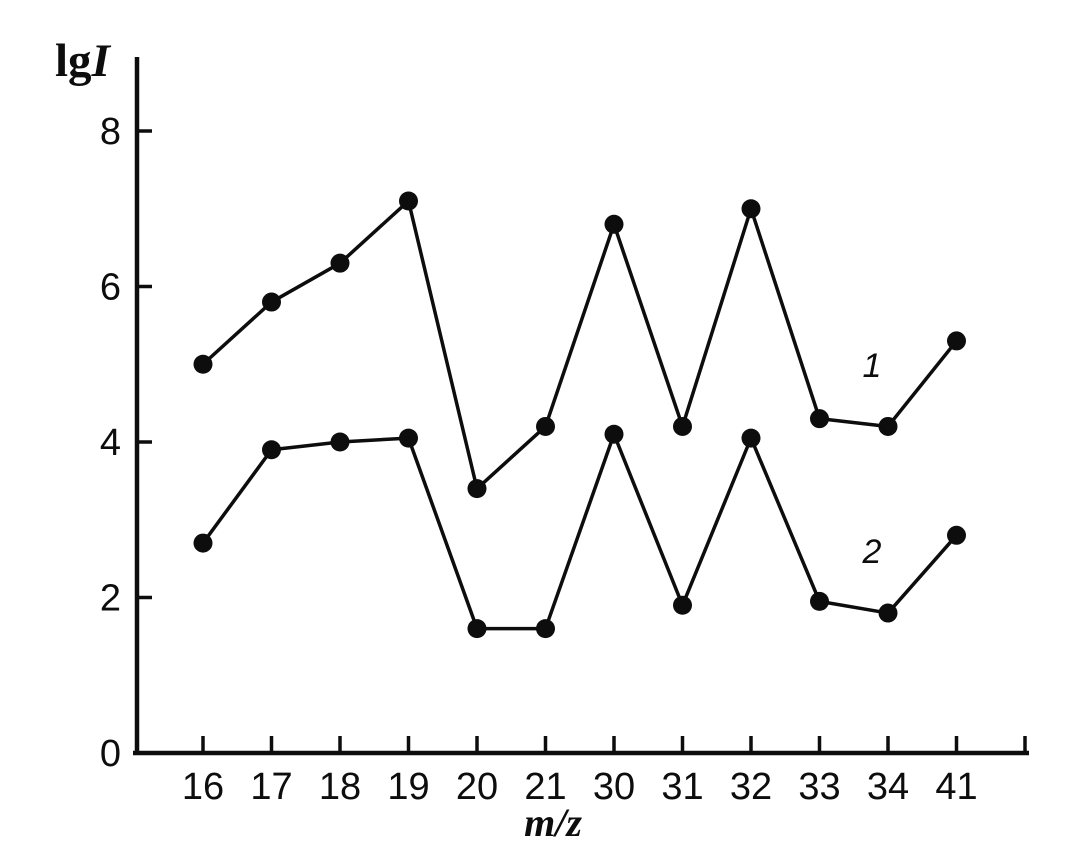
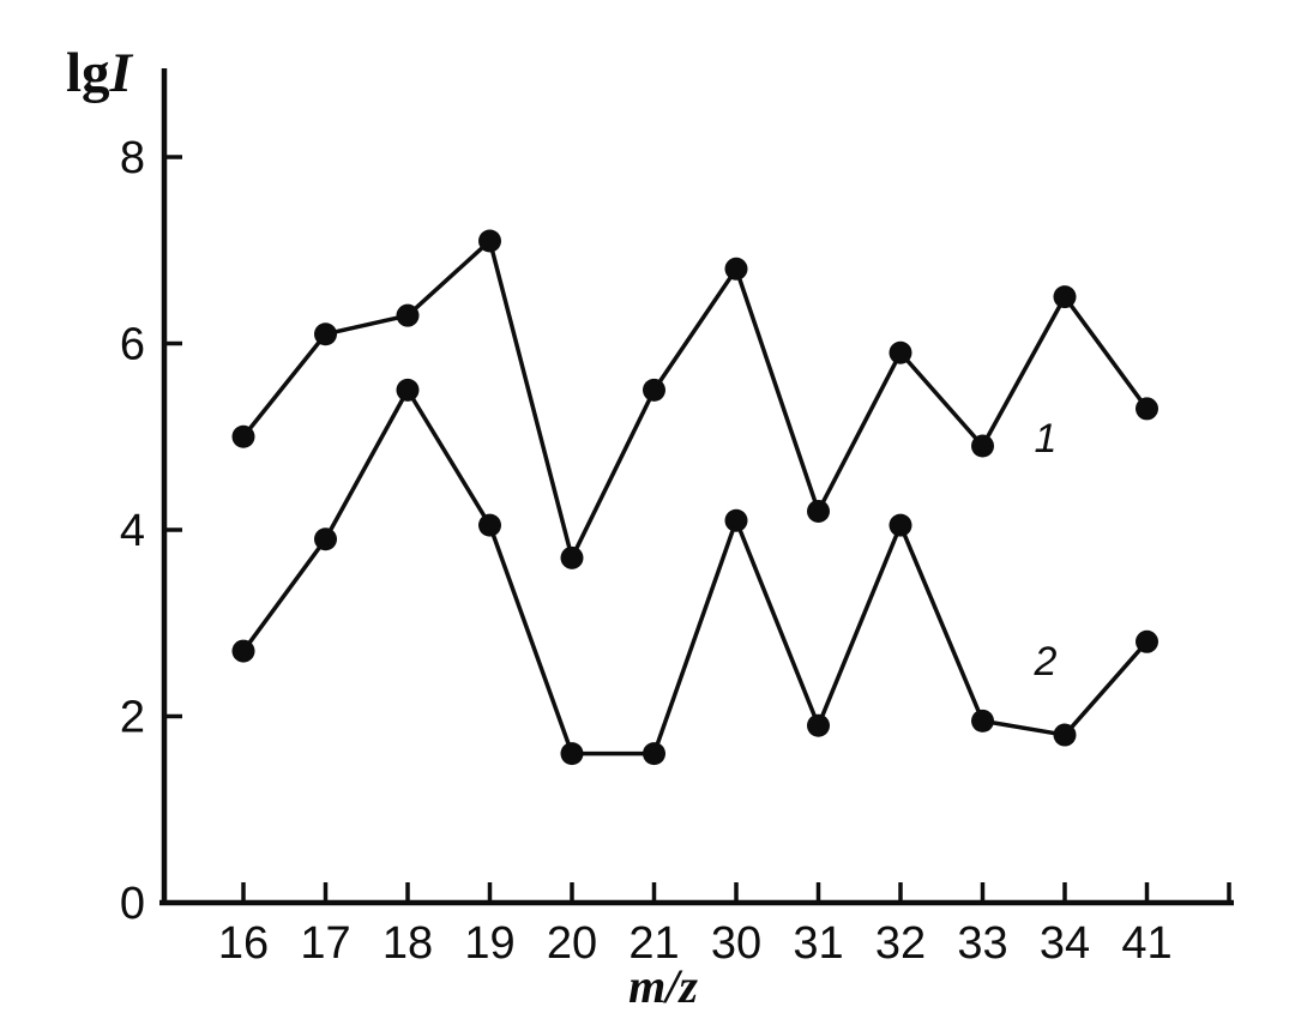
1/17: 5.8 -> 6.1
2/18: 4.0 -> 5.5
1/20: 3.4 -> 3.7
1/21: 4.2 -> 5.5
1/32: 7.0 -> 5.9
1/33: 4.3 -> 4.9
1/34: 4.2 -> 6.5
